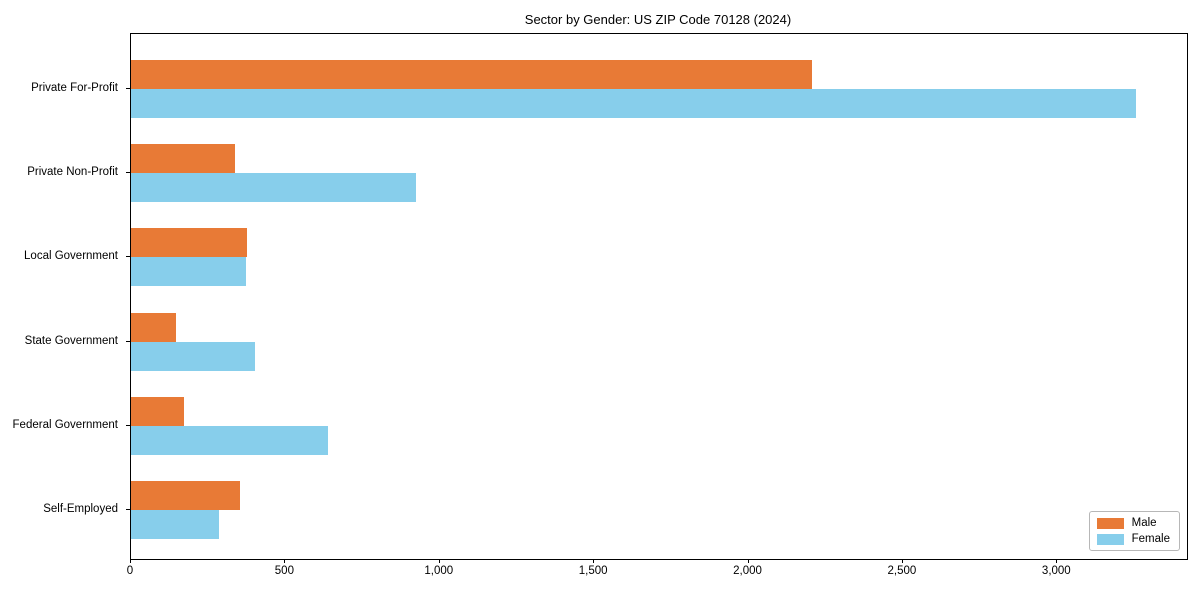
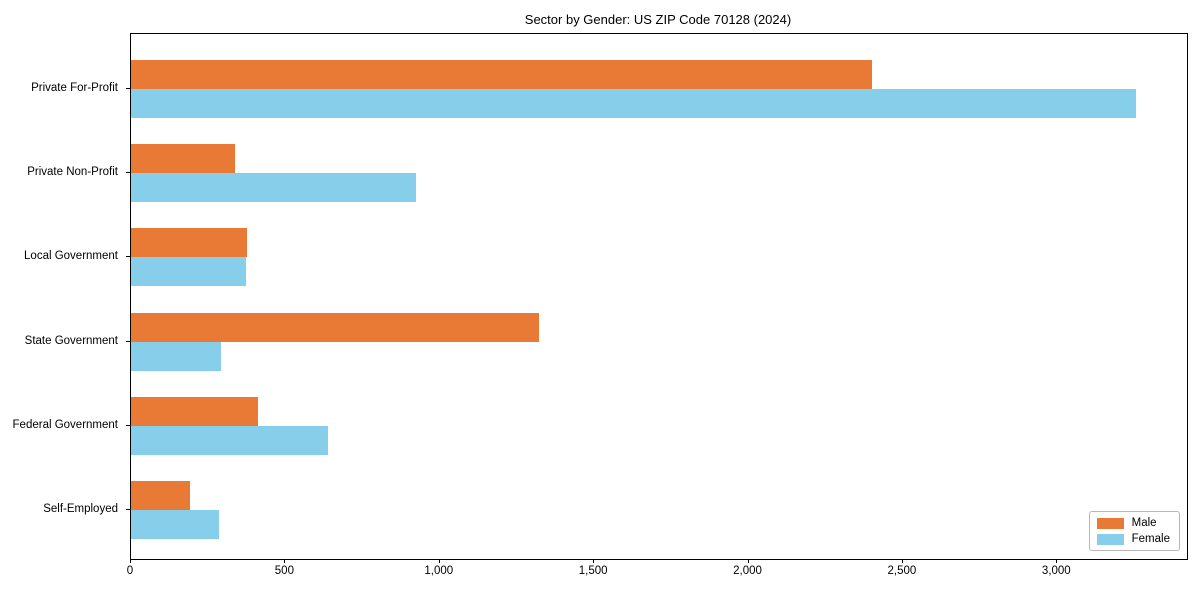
Male/Private For-Profit: 2200 -> 2400
Male/State Government: 150 -> 1320
Female/State Government: 400 -> 290
Male/Federal Government: 170 -> 410
Male/Self-Employed: 350 -> 190
